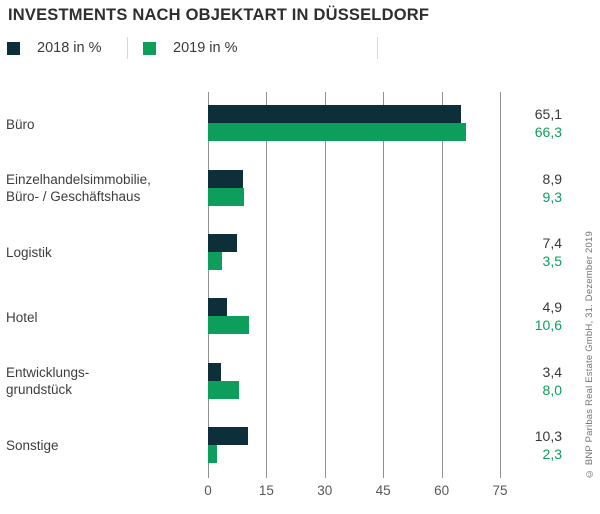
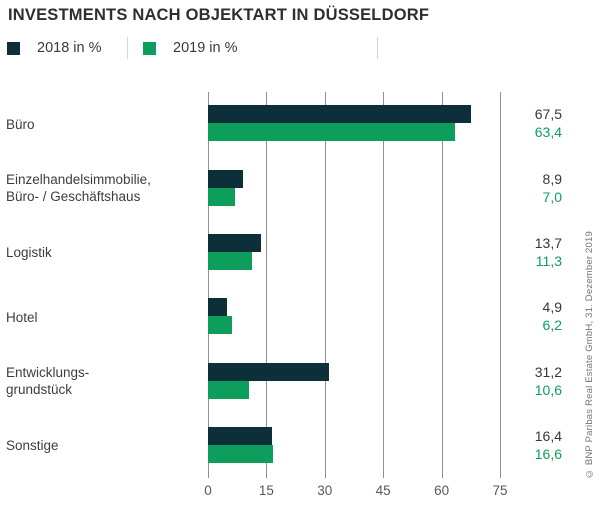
2018 in %/Büro: 65,1 -> 67,5
2019 in %/Büro: 66,3 -> 63,4
2019 in %/Einzelhandelsimmobilie, Büro- / Geschäftshaus: 9,3 -> 7,0
2018 in %/Logistik: 7,4 -> 13,7
2019 in %/Logistik: 3,5 -> 11,3
2019 in %/Hotel: 10,6 -> 6,2
2018 in %/Entwicklungs- grundstück: 3,4 -> 31,2
2019 in %/Entwicklungs- grundstück: 8,0 -> 10,6
2018 in %/Sonstige: 10,3 -> 16,4
2019 in %/Sonstige: 2,3 -> 16,6
